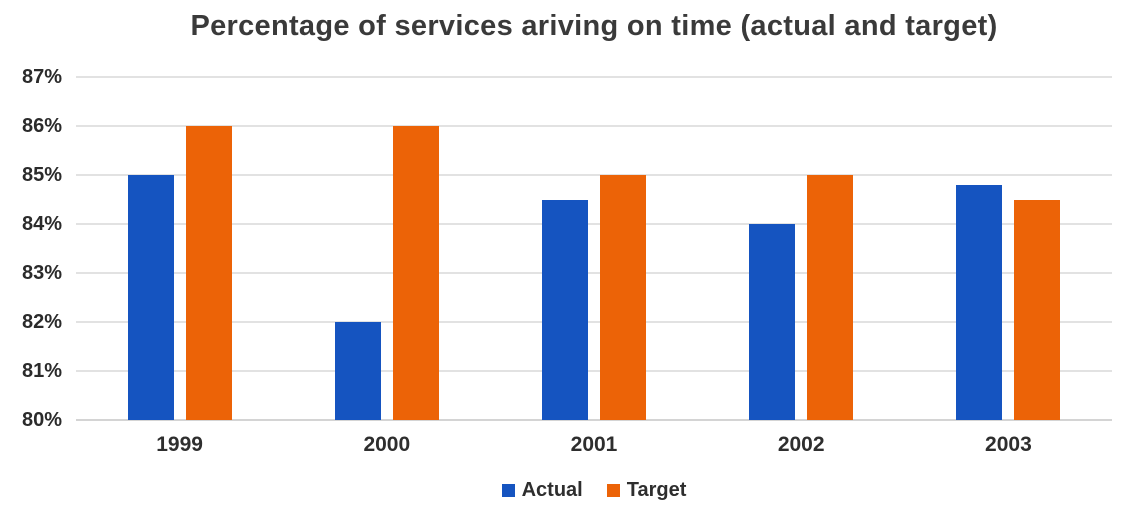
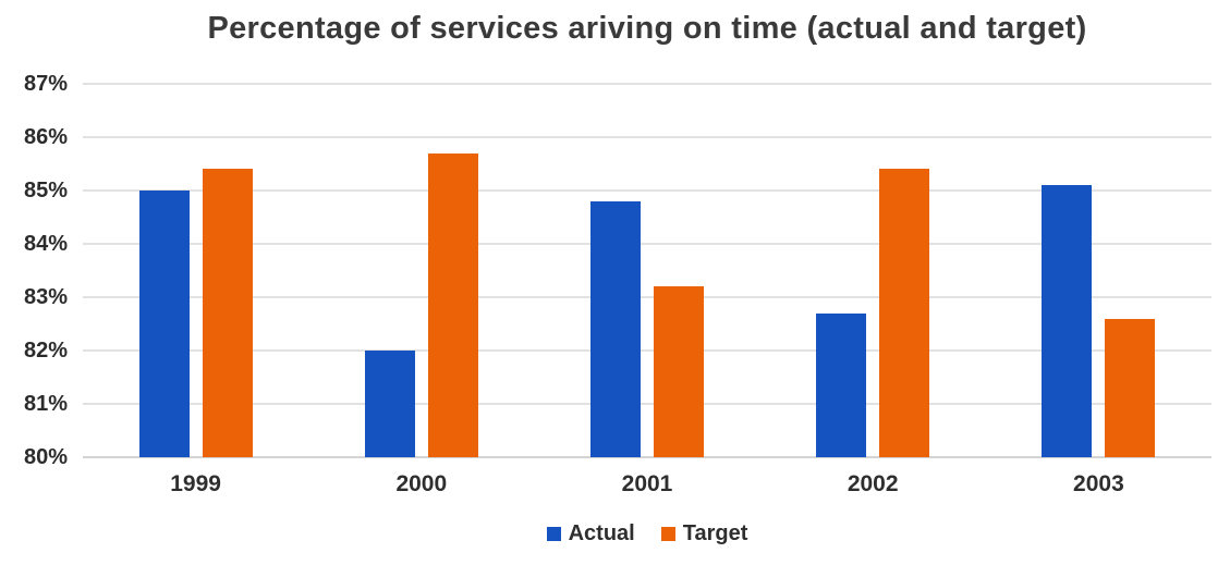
Target/1999: 86.0% -> 85.4%
Target/2000: 86.0% -> 85.7%
Actual/2001: 84.5% -> 84.8%
Target/2001: 85.0% -> 83.2%
Actual/2002: 84.0% -> 82.7%
Target/2002: 85.0% -> 85.4%
Actual/2003: 84.8% -> 85.1%
Target/2003: 84.5% -> 82.6%
